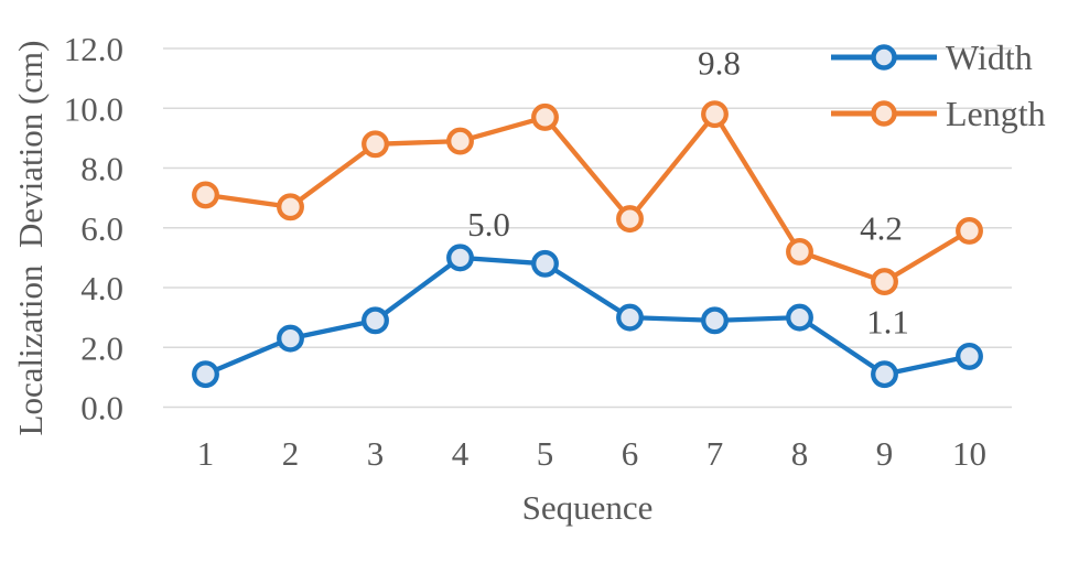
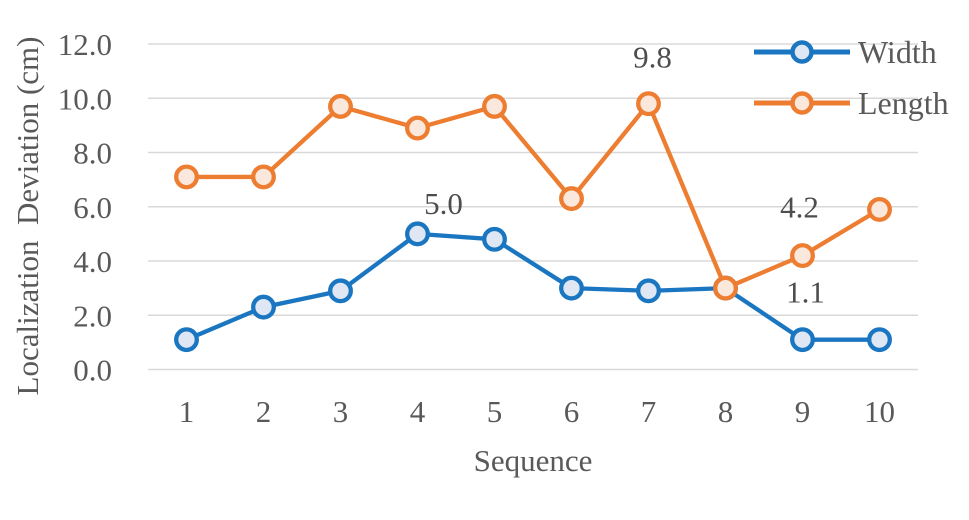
Length/2: 6.7 -> 7.1
Length/3: 8.8 -> 9.7
Length/8: 5.2 -> 3.0
Width/10: 1.7 -> 1.1
